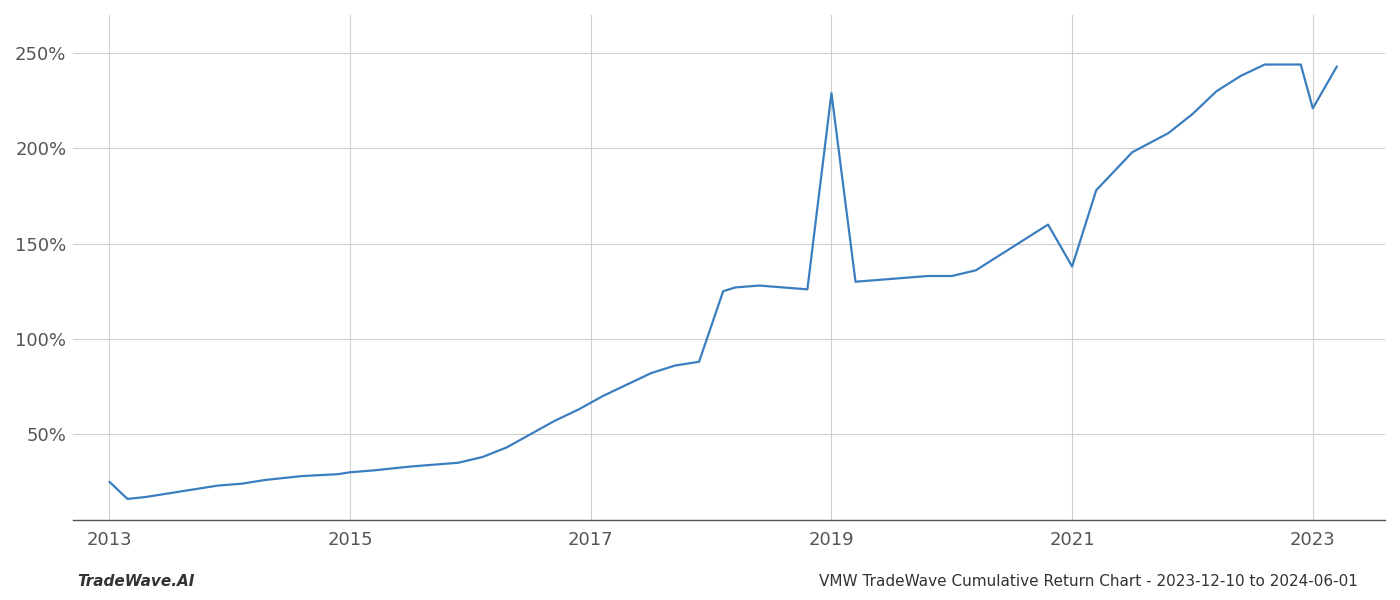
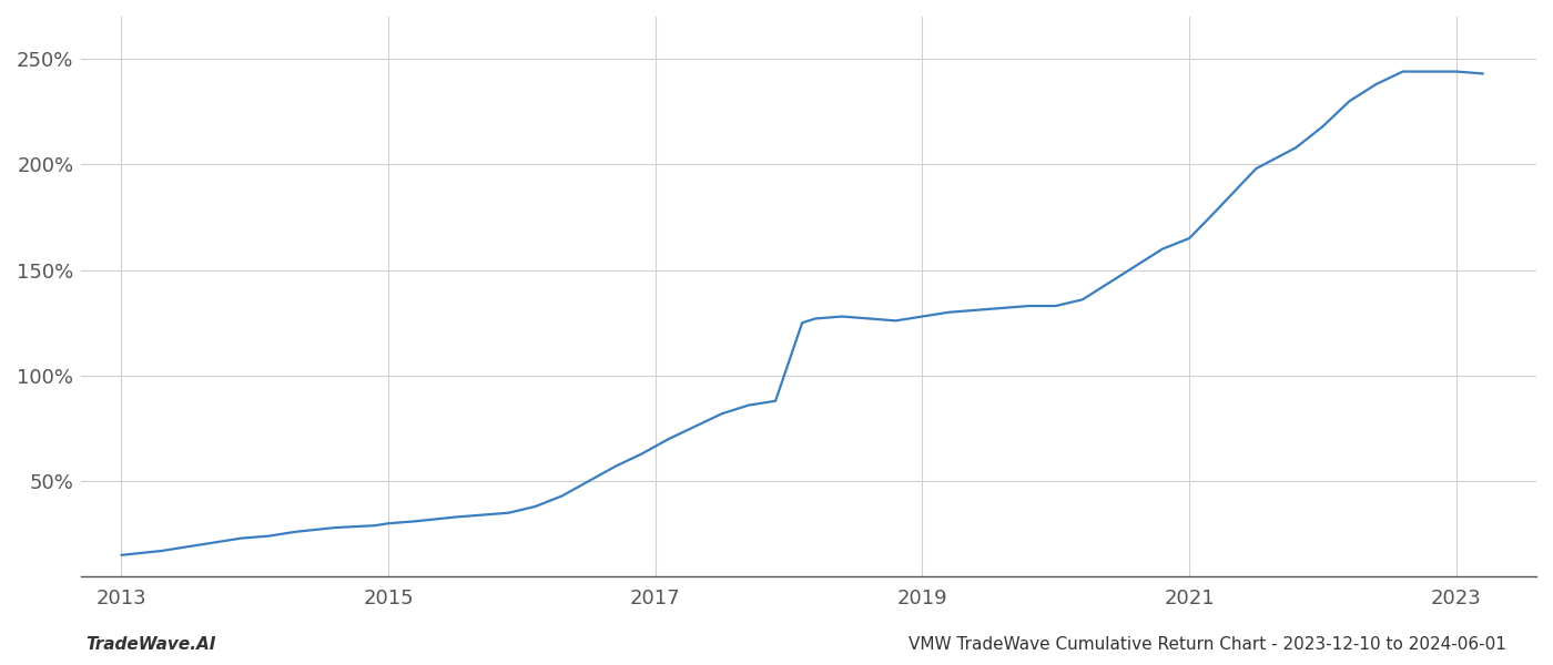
2013: 25% -> 15%
2019: 229% -> 128%
2021: 138% -> 165%
2023: 221% -> 244%
